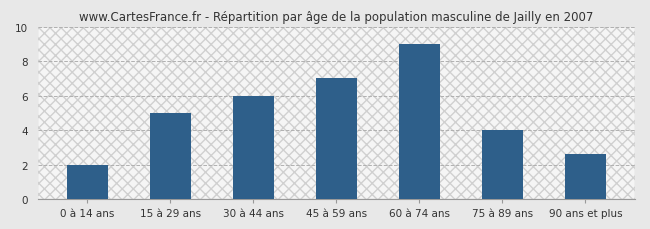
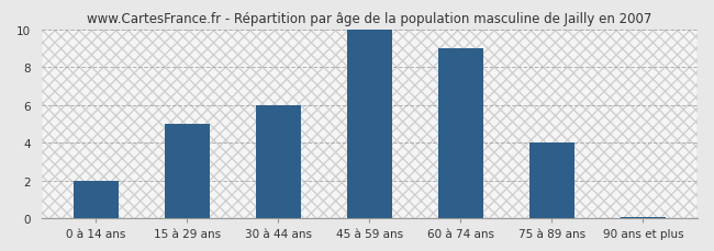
45 à 59 ans: 7.0 -> 10.0
90 ans et plus: 2.6 -> 0.1
